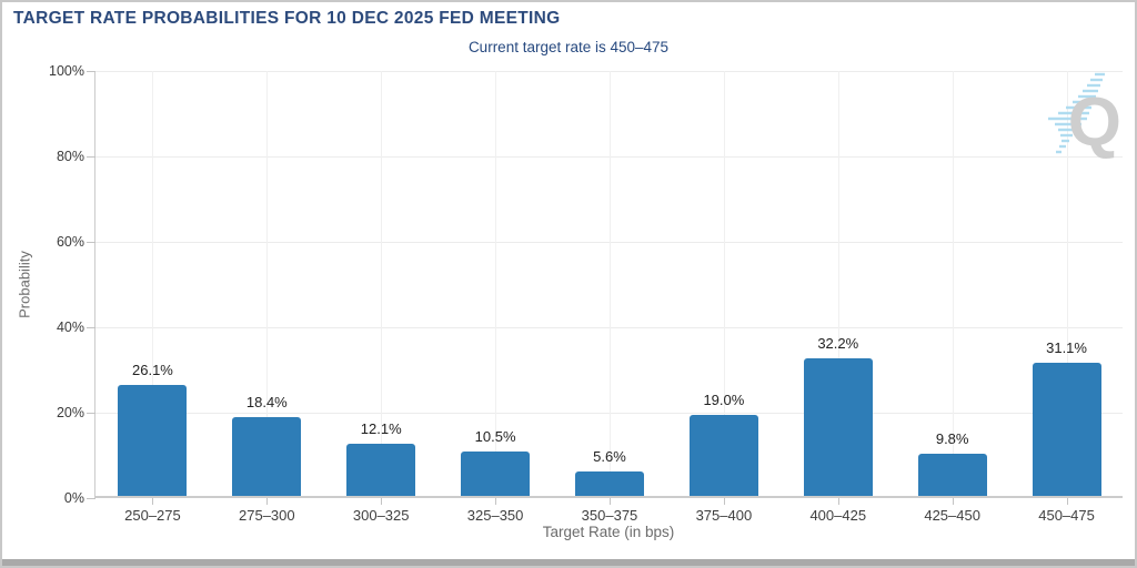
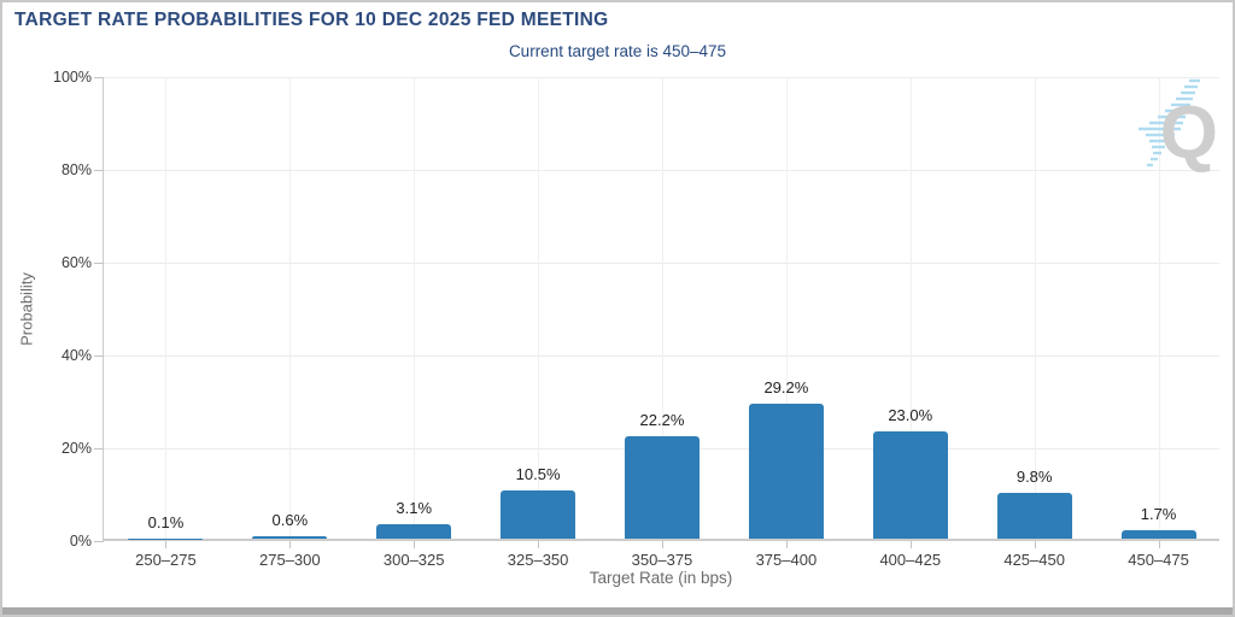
250–275: 26.1% -> 0.1%
275–300: 18.4% -> 0.6%
300–325: 12.1% -> 3.1%
350–375: 5.6% -> 22.2%
375–400: 19.0% -> 29.2%
400–425: 32.2% -> 23.0%
450–475: 31.1% -> 1.7%
